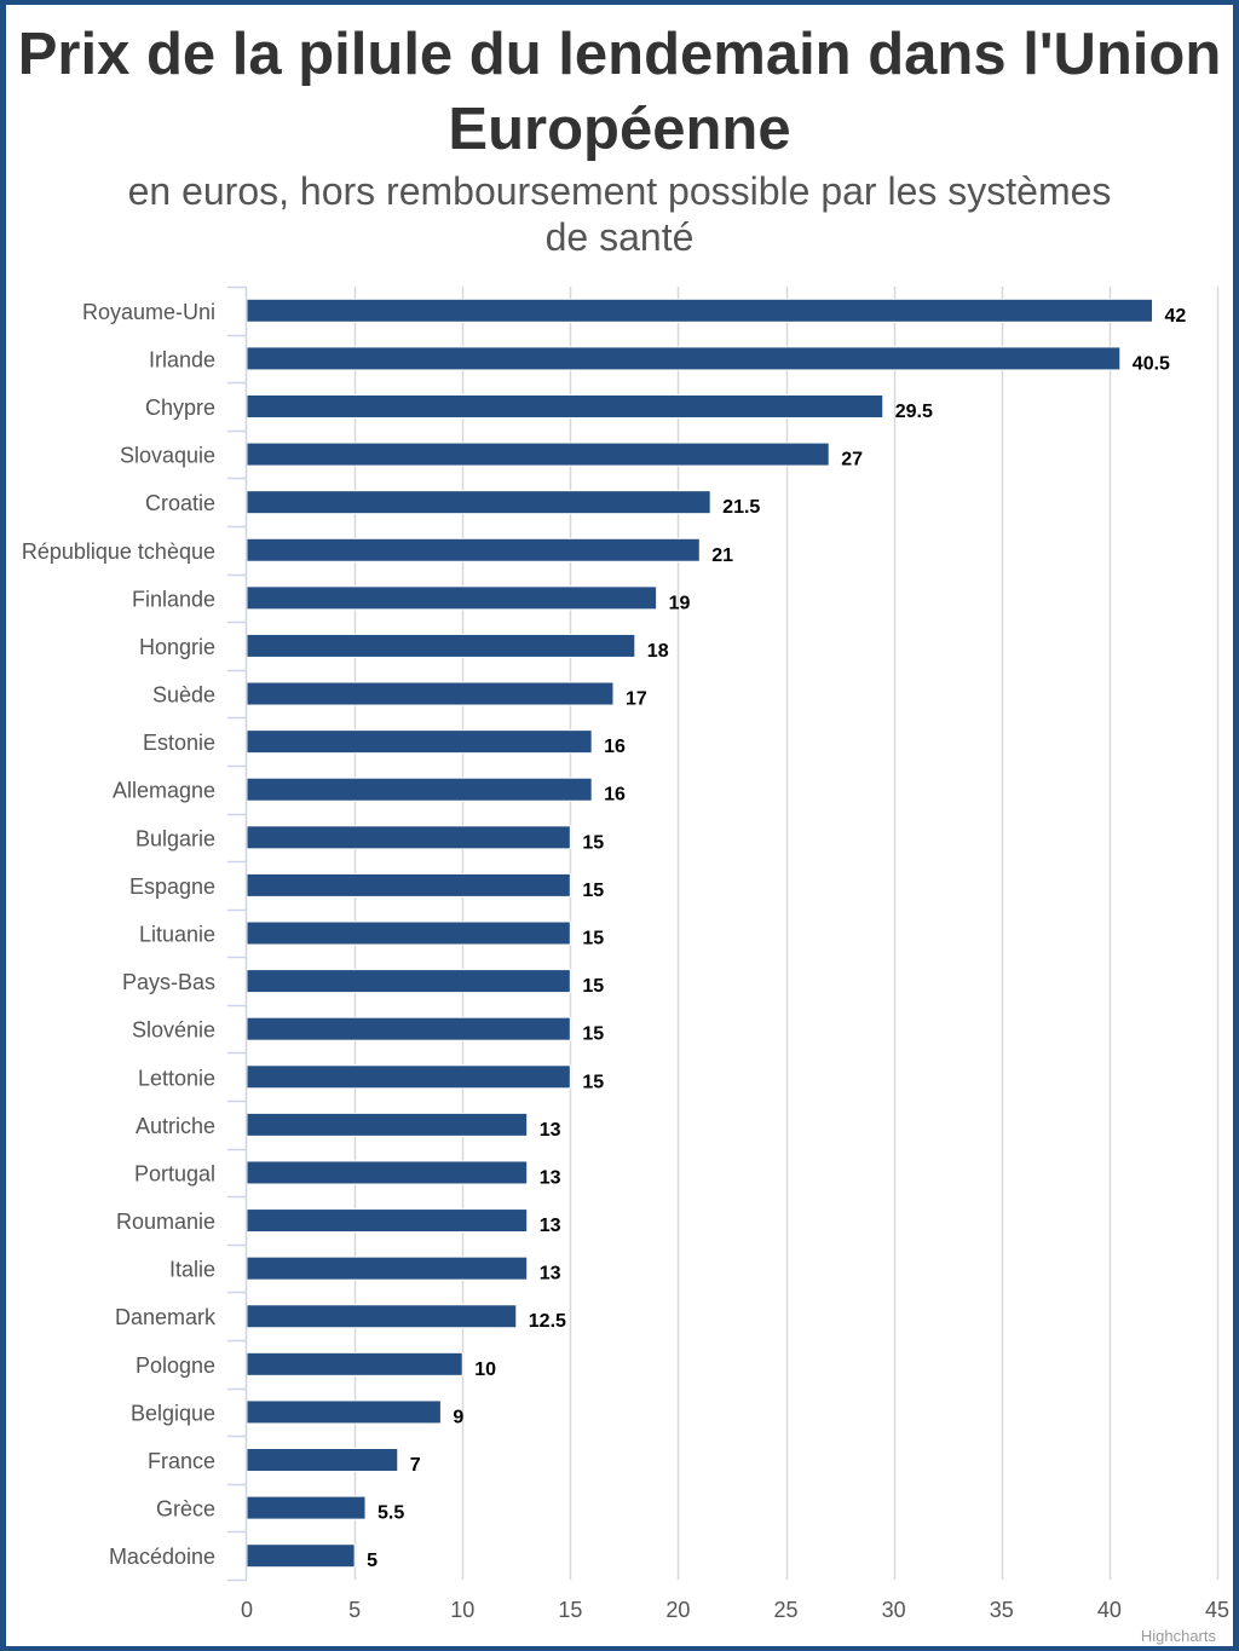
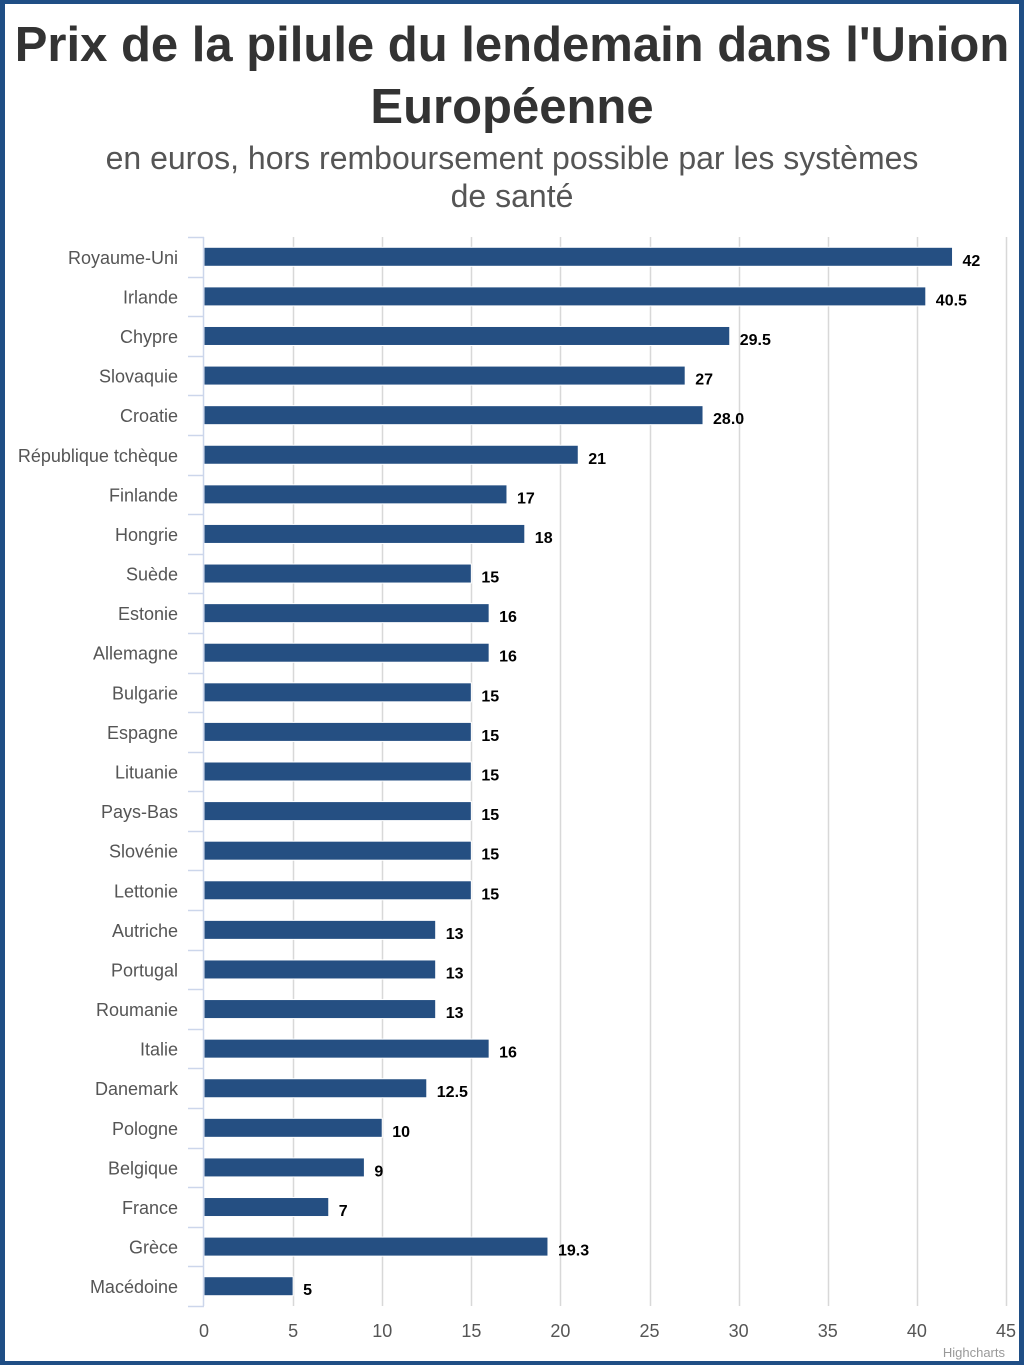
Croatie: 21.5 -> 28.0
Finlande: 19 -> 17
Suède: 17 -> 15
Italie: 13 -> 16
Grèce: 5.5 -> 19.3
